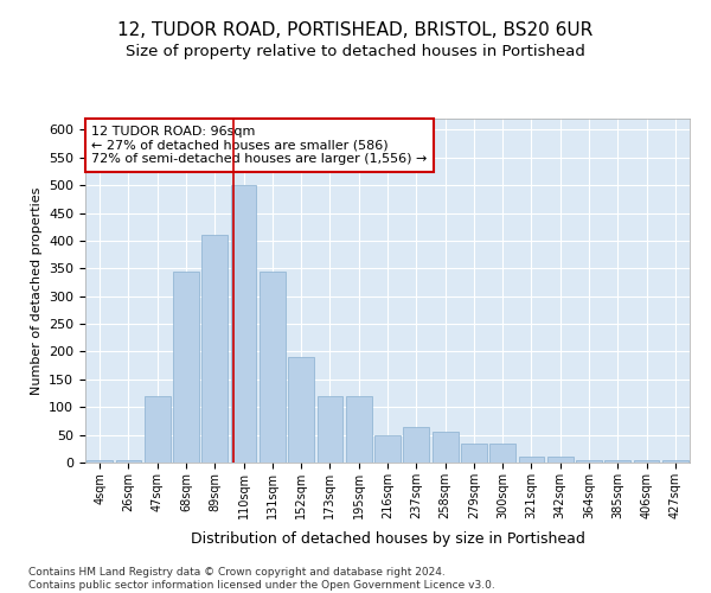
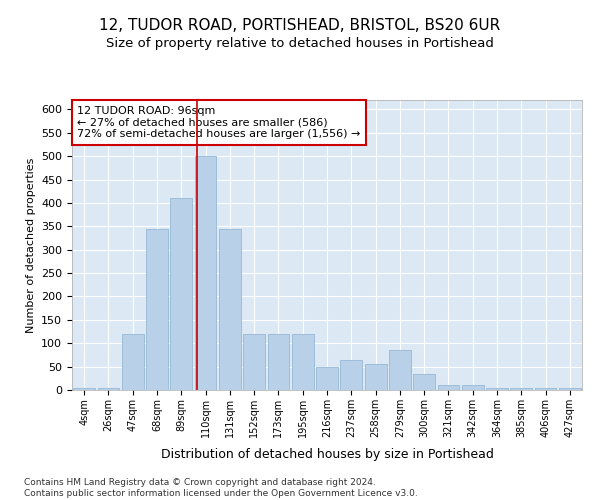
152sqm: 190 -> 120
279sqm: 35 -> 85
